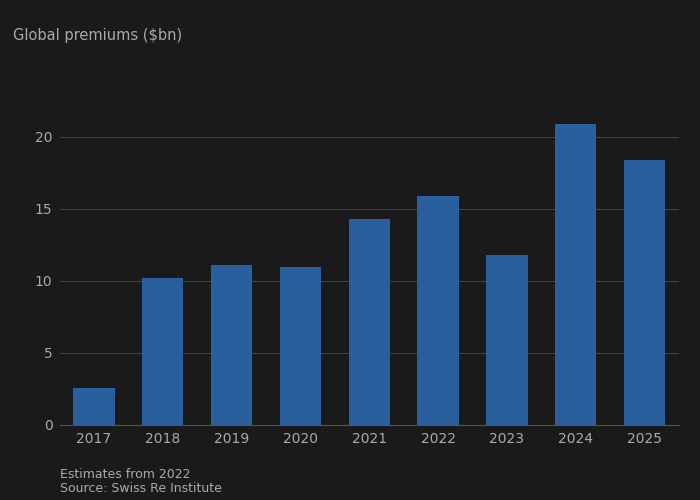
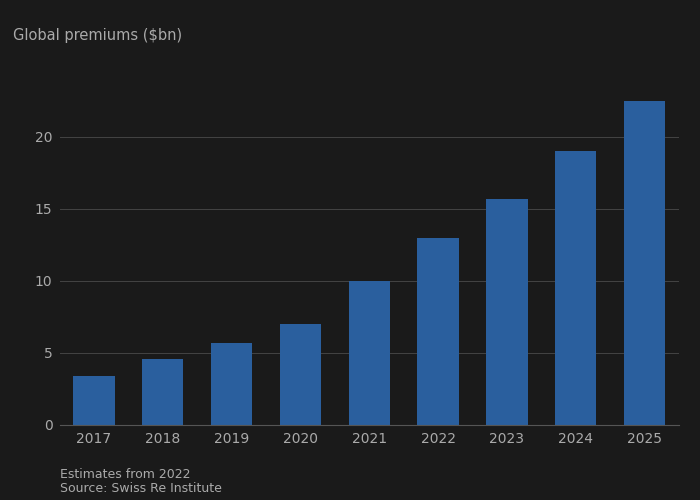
2017: 2.6 -> 3.4
2018: 10.2 -> 4.6
2019: 11.1 -> 5.7
2020: 11.0 -> 7.0
2021: 14.3 -> 10.0
2022: 15.9 -> 13.0
2023: 11.8 -> 15.7
2024: 20.9 -> 19.0
2025: 18.4 -> 22.5
